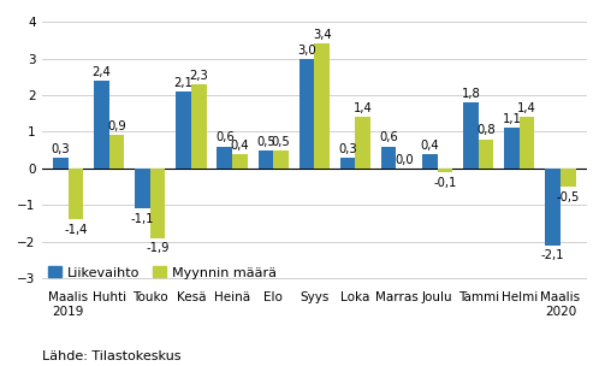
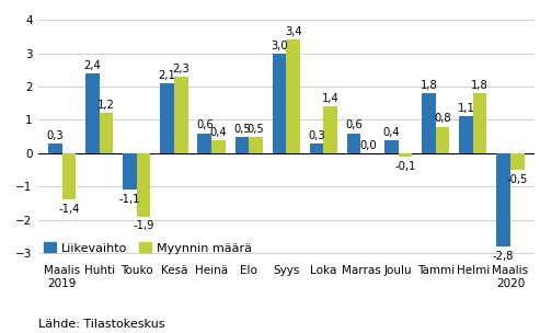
Myynnin määrä/Huhti: 0,9 -> 1,2
Myynnin määrä/Helmi: 1,4 -> 1,8
Liikevaihto/Maalis 2020: -2,1 -> -2,8
